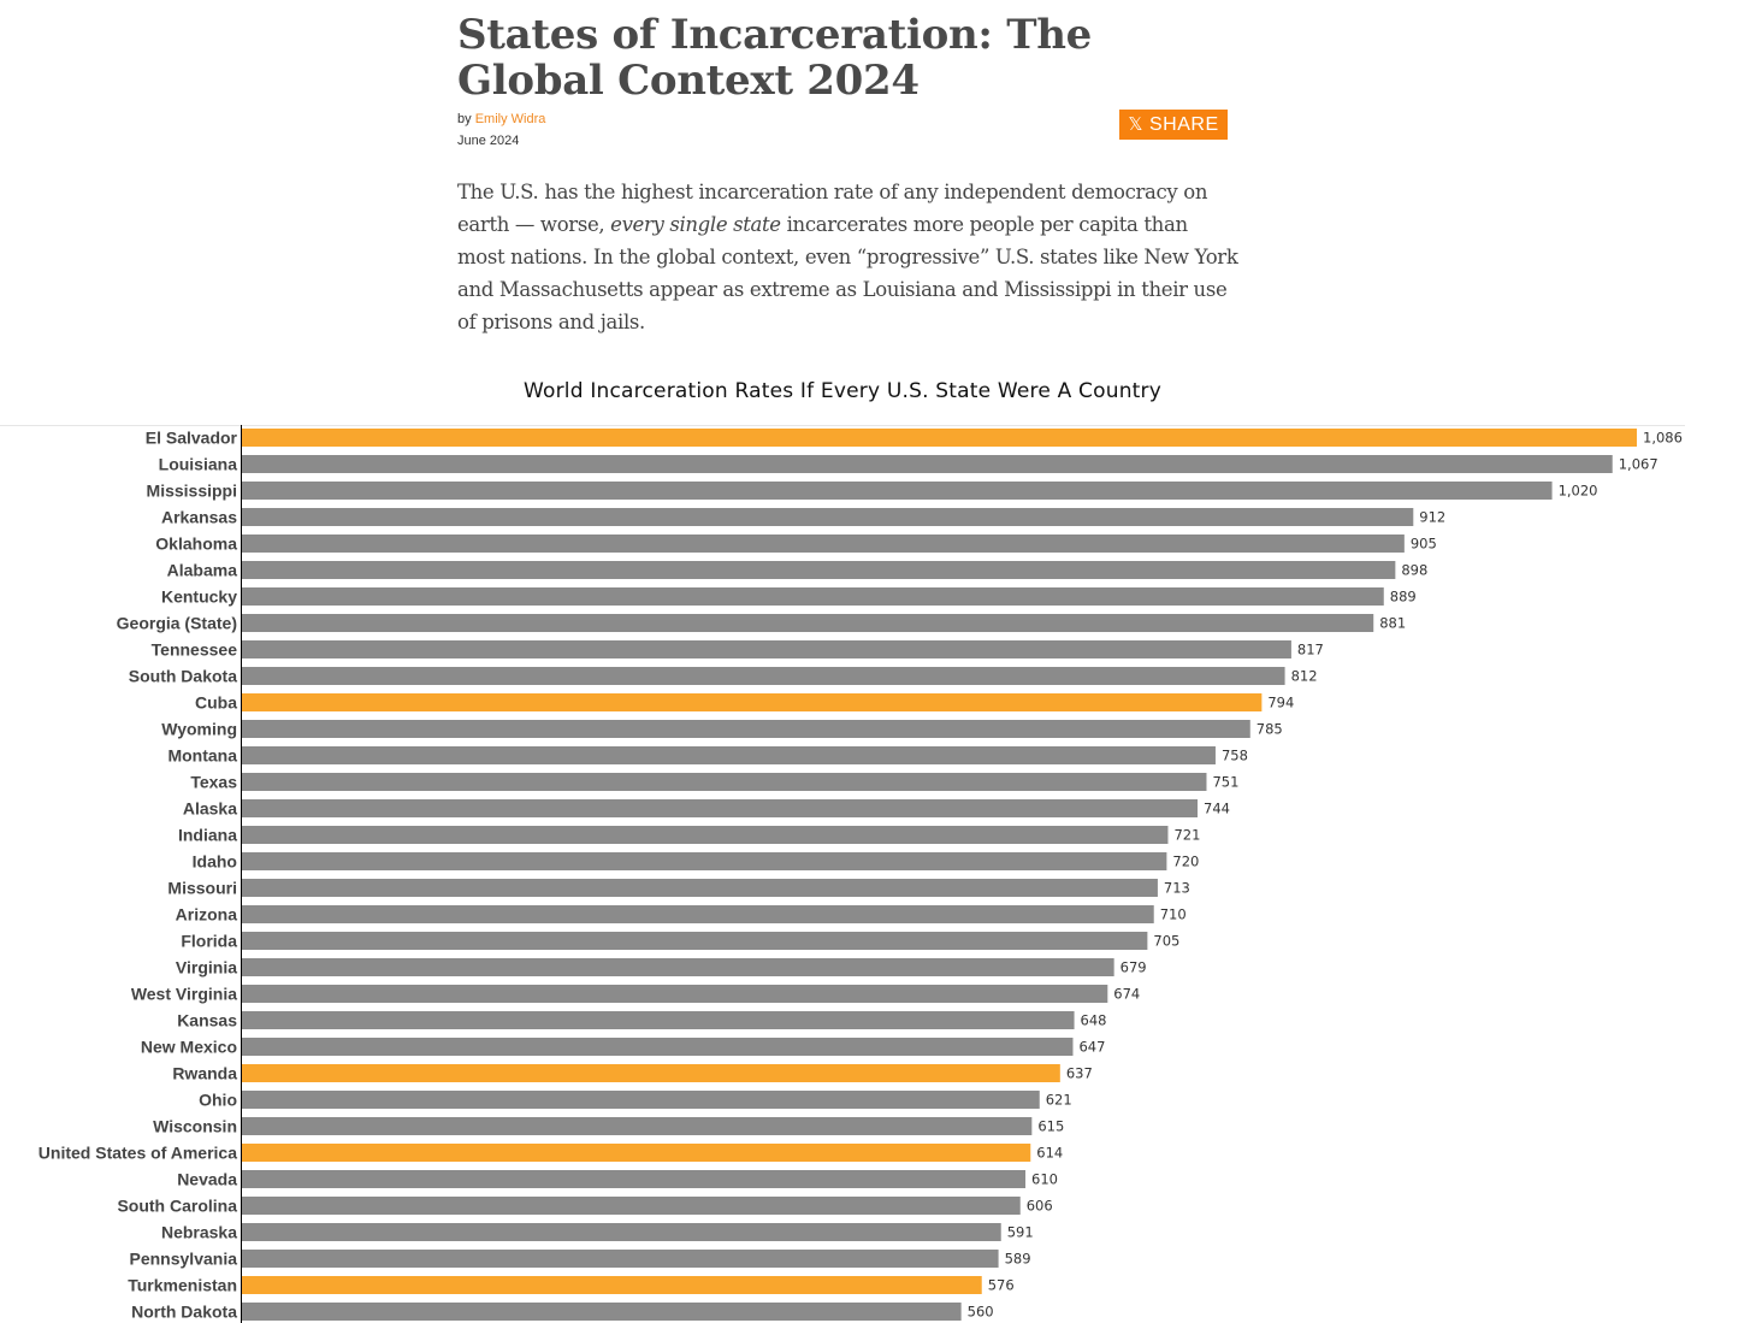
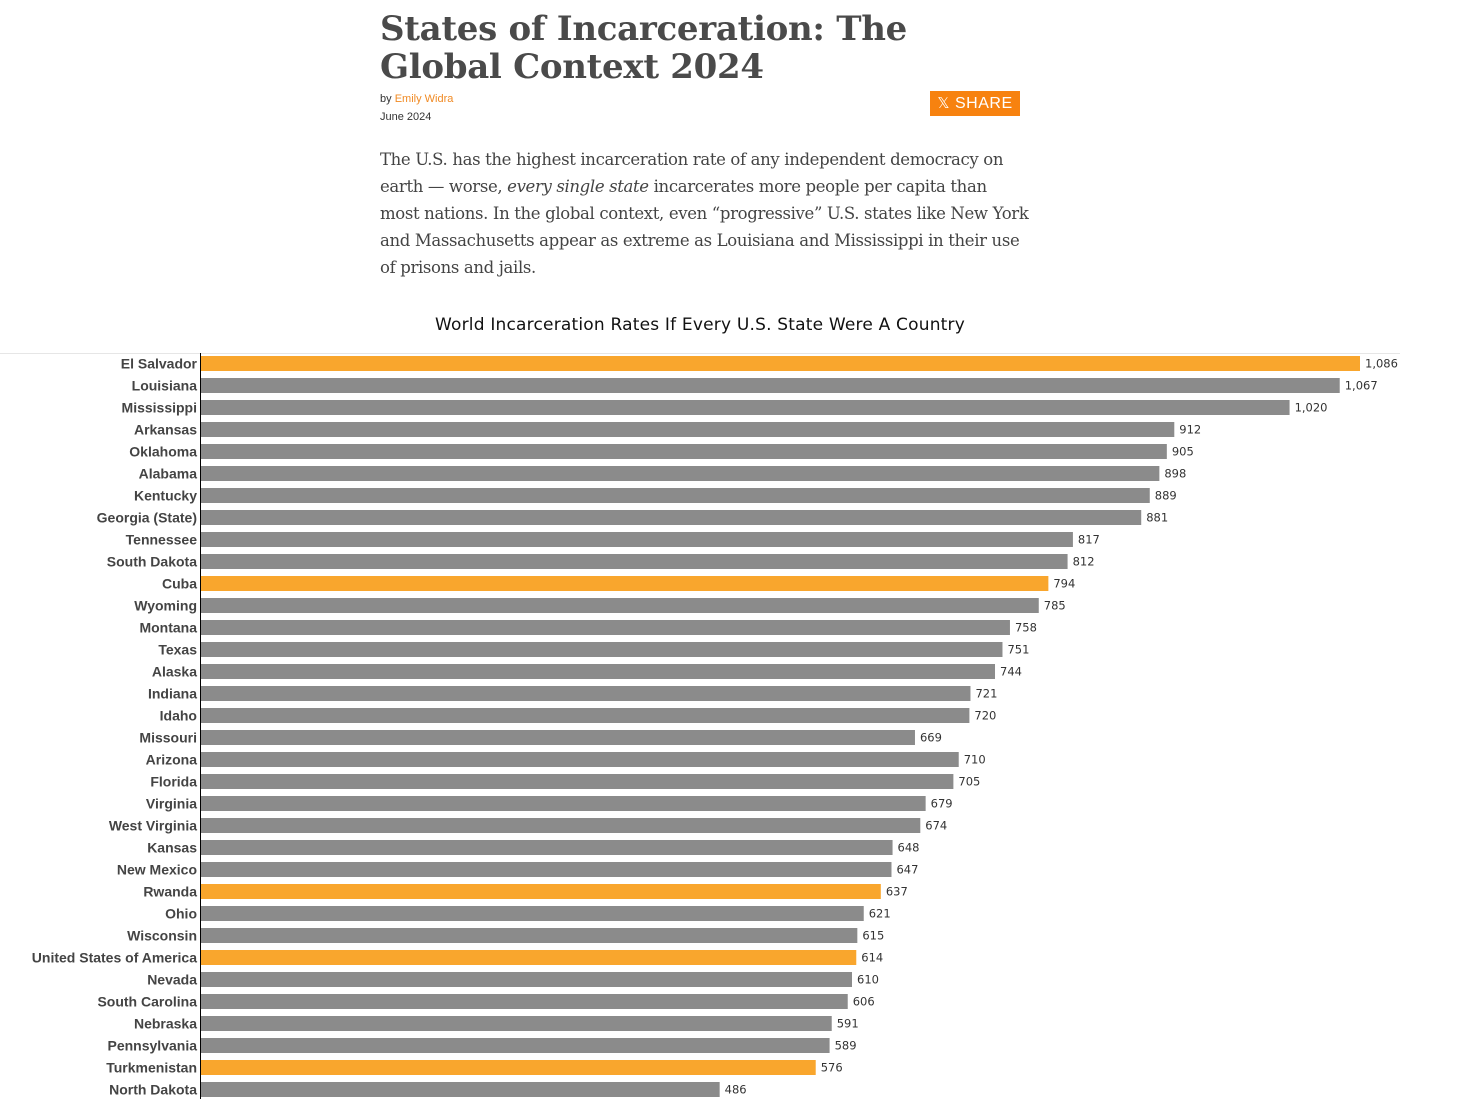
Missouri: 713 -> 669
North Dakota: 560 -> 486
